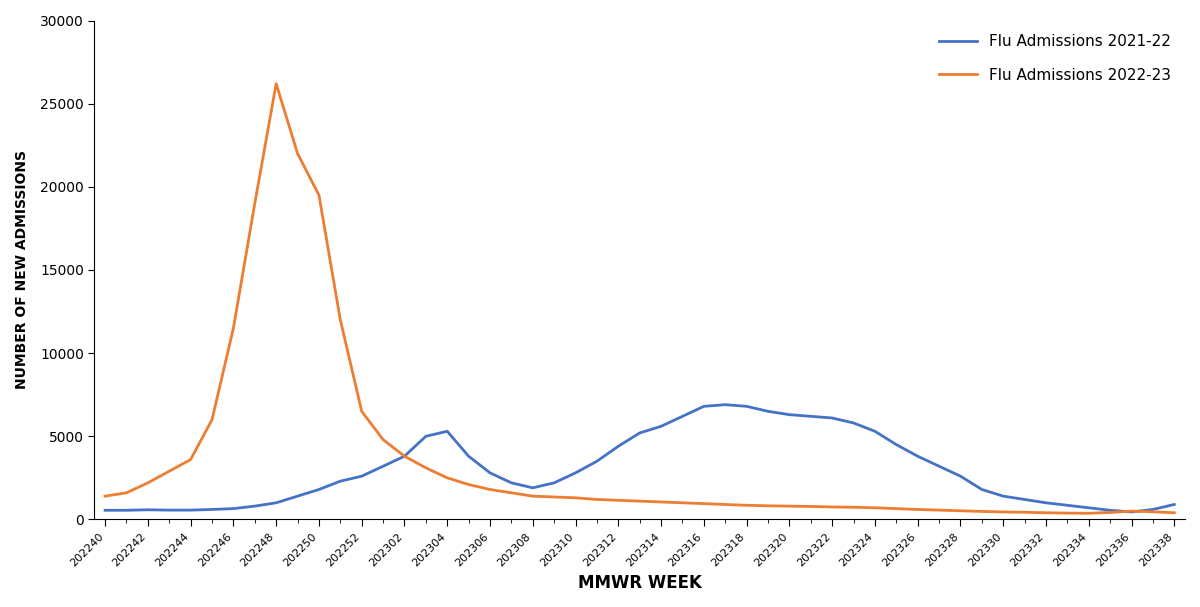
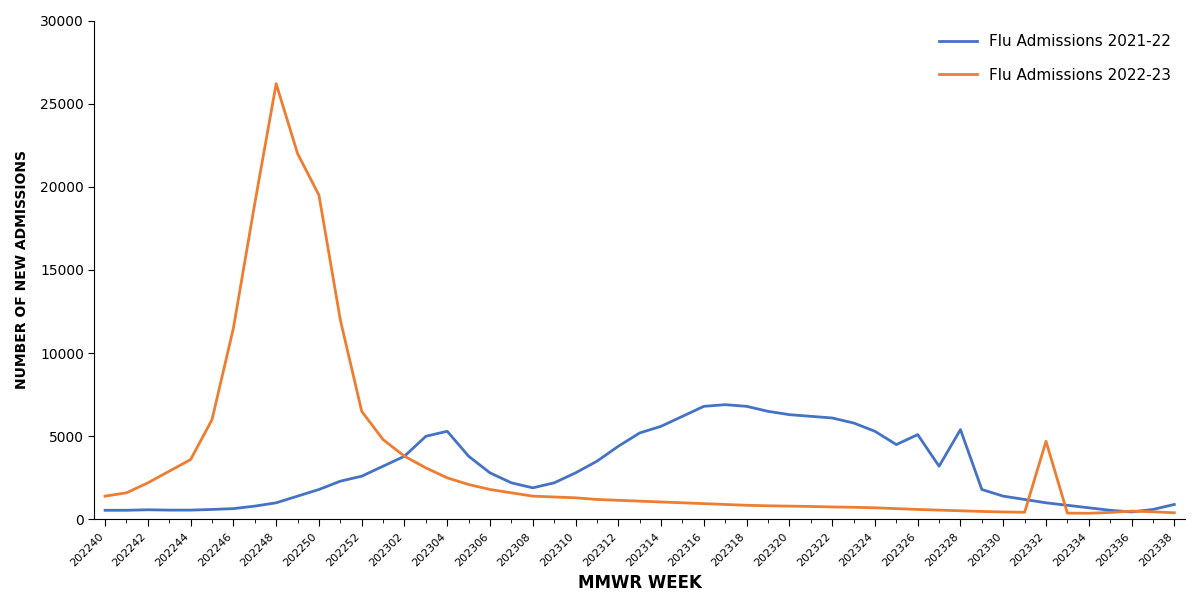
Flu Admissions 2021-22/202326: 3800 -> 5100
Flu Admissions 2021-22/202328: 2600 -> 5400
Flu Admissions 2022-23/202332: 400 -> 4700
